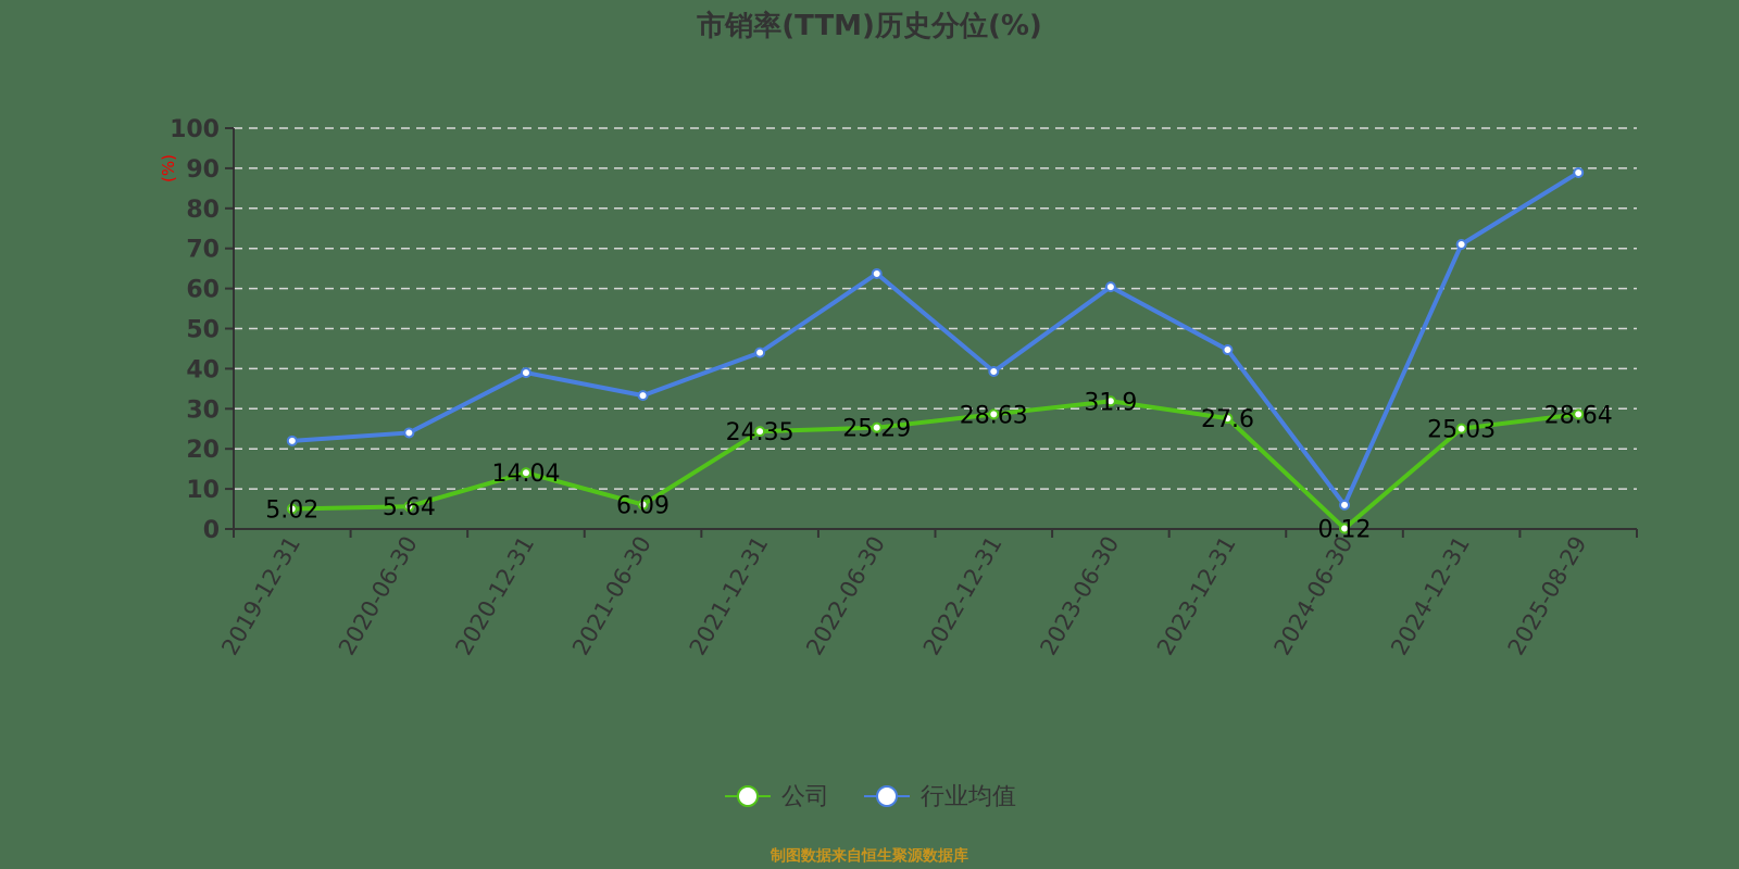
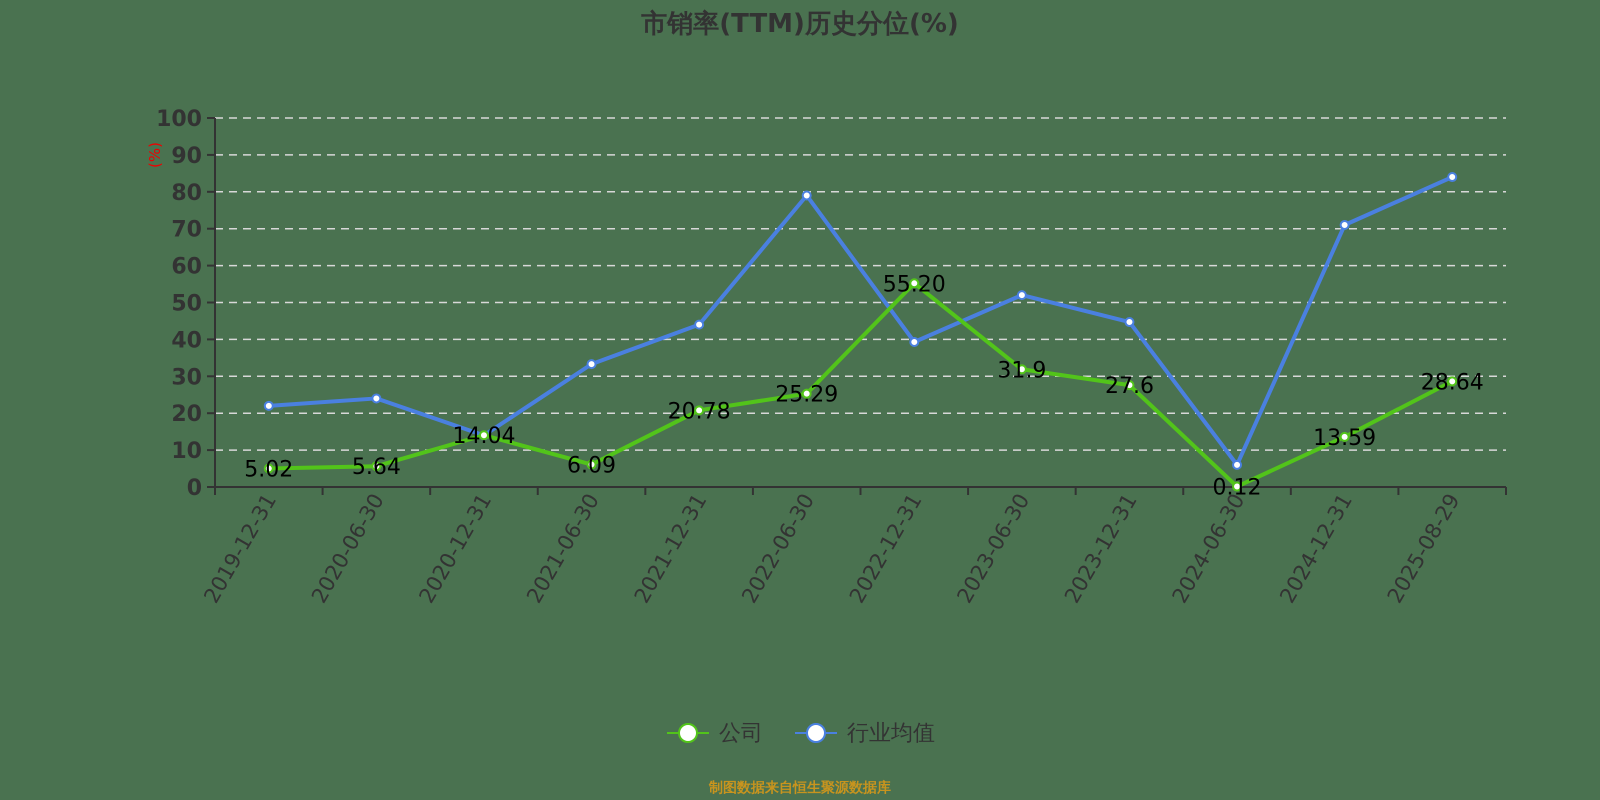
行业均值/2020-12-31: 39 -> 14
公司/2021-12-31: 24.35 -> 20.78
行业均值/2022-06-30: 64 -> 79
公司/2022-12-31: 28.63 -> 55.20
行业均值/2023-06-30: 60 -> 52
公司/2024-12-31: 25.03 -> 13.59
行业均值/2025-08-29: 89 -> 84
